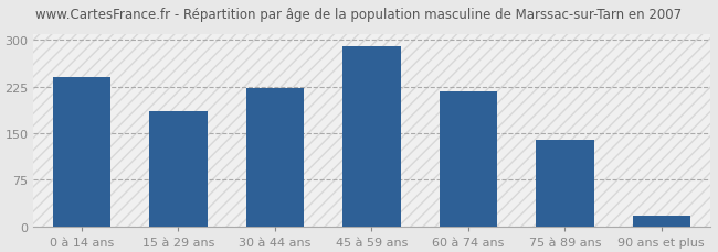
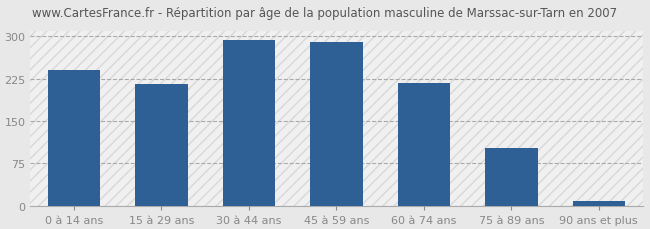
15 à 29 ans: 186 -> 215
30 à 44 ans: 222 -> 293
75 à 89 ans: 140 -> 103
90 ans et plus: 18 -> 8
